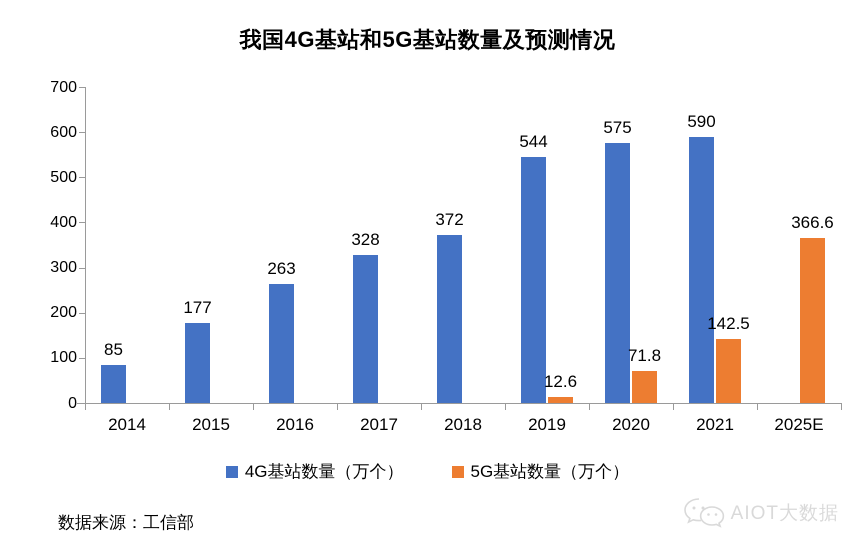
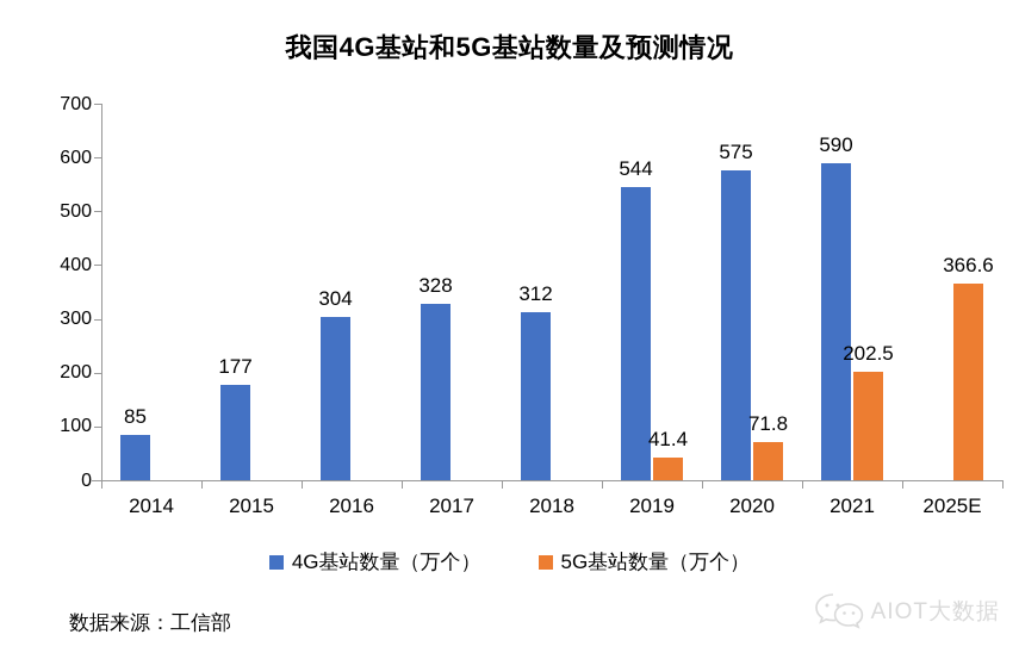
4G基站数量（万个）/2016: 263 -> 304
4G基站数量（万个）/2018: 372 -> 312
5G基站数量（万个）/2019: 12.6 -> 41.4
5G基站数量（万个）/2021: 142.5 -> 202.5
